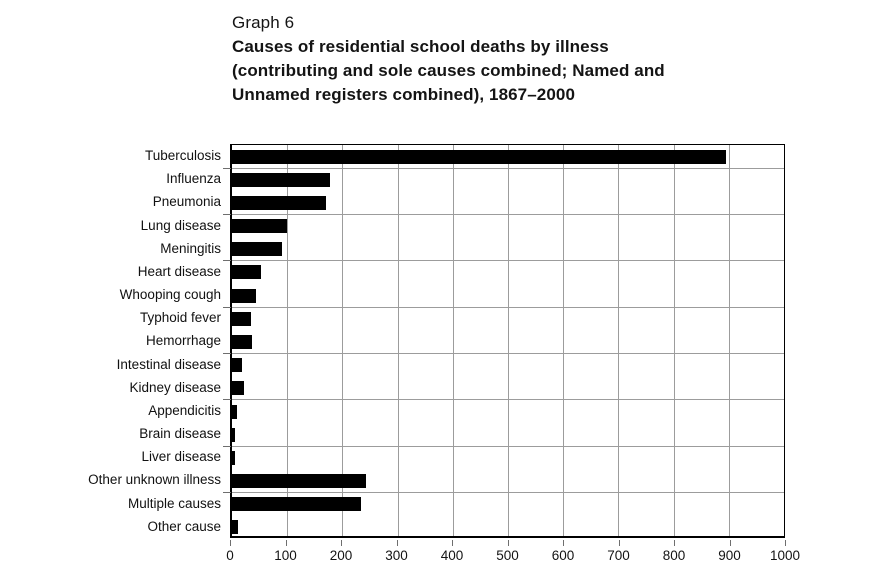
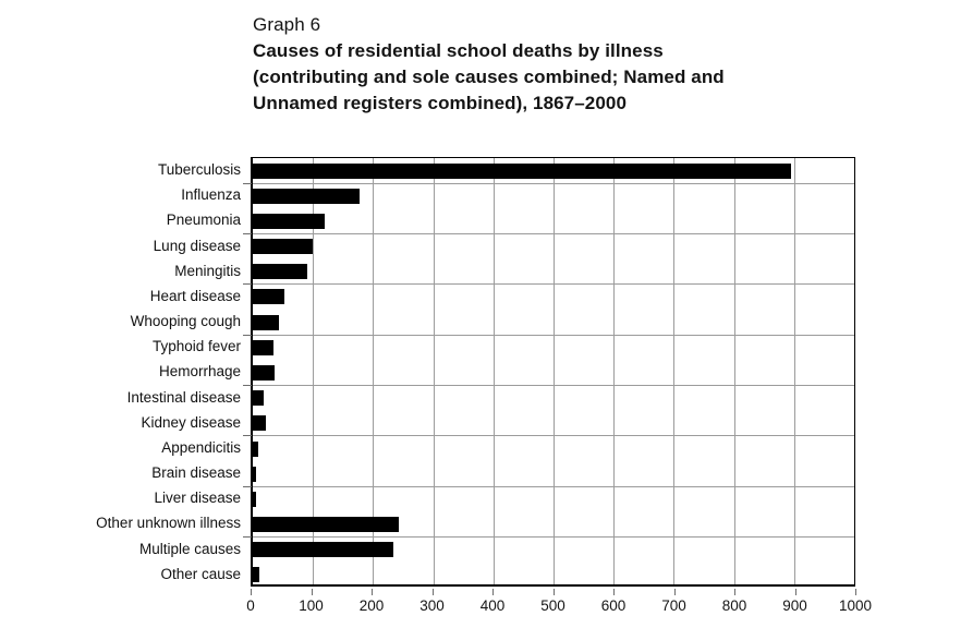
Pneumonia: 170 -> 120
